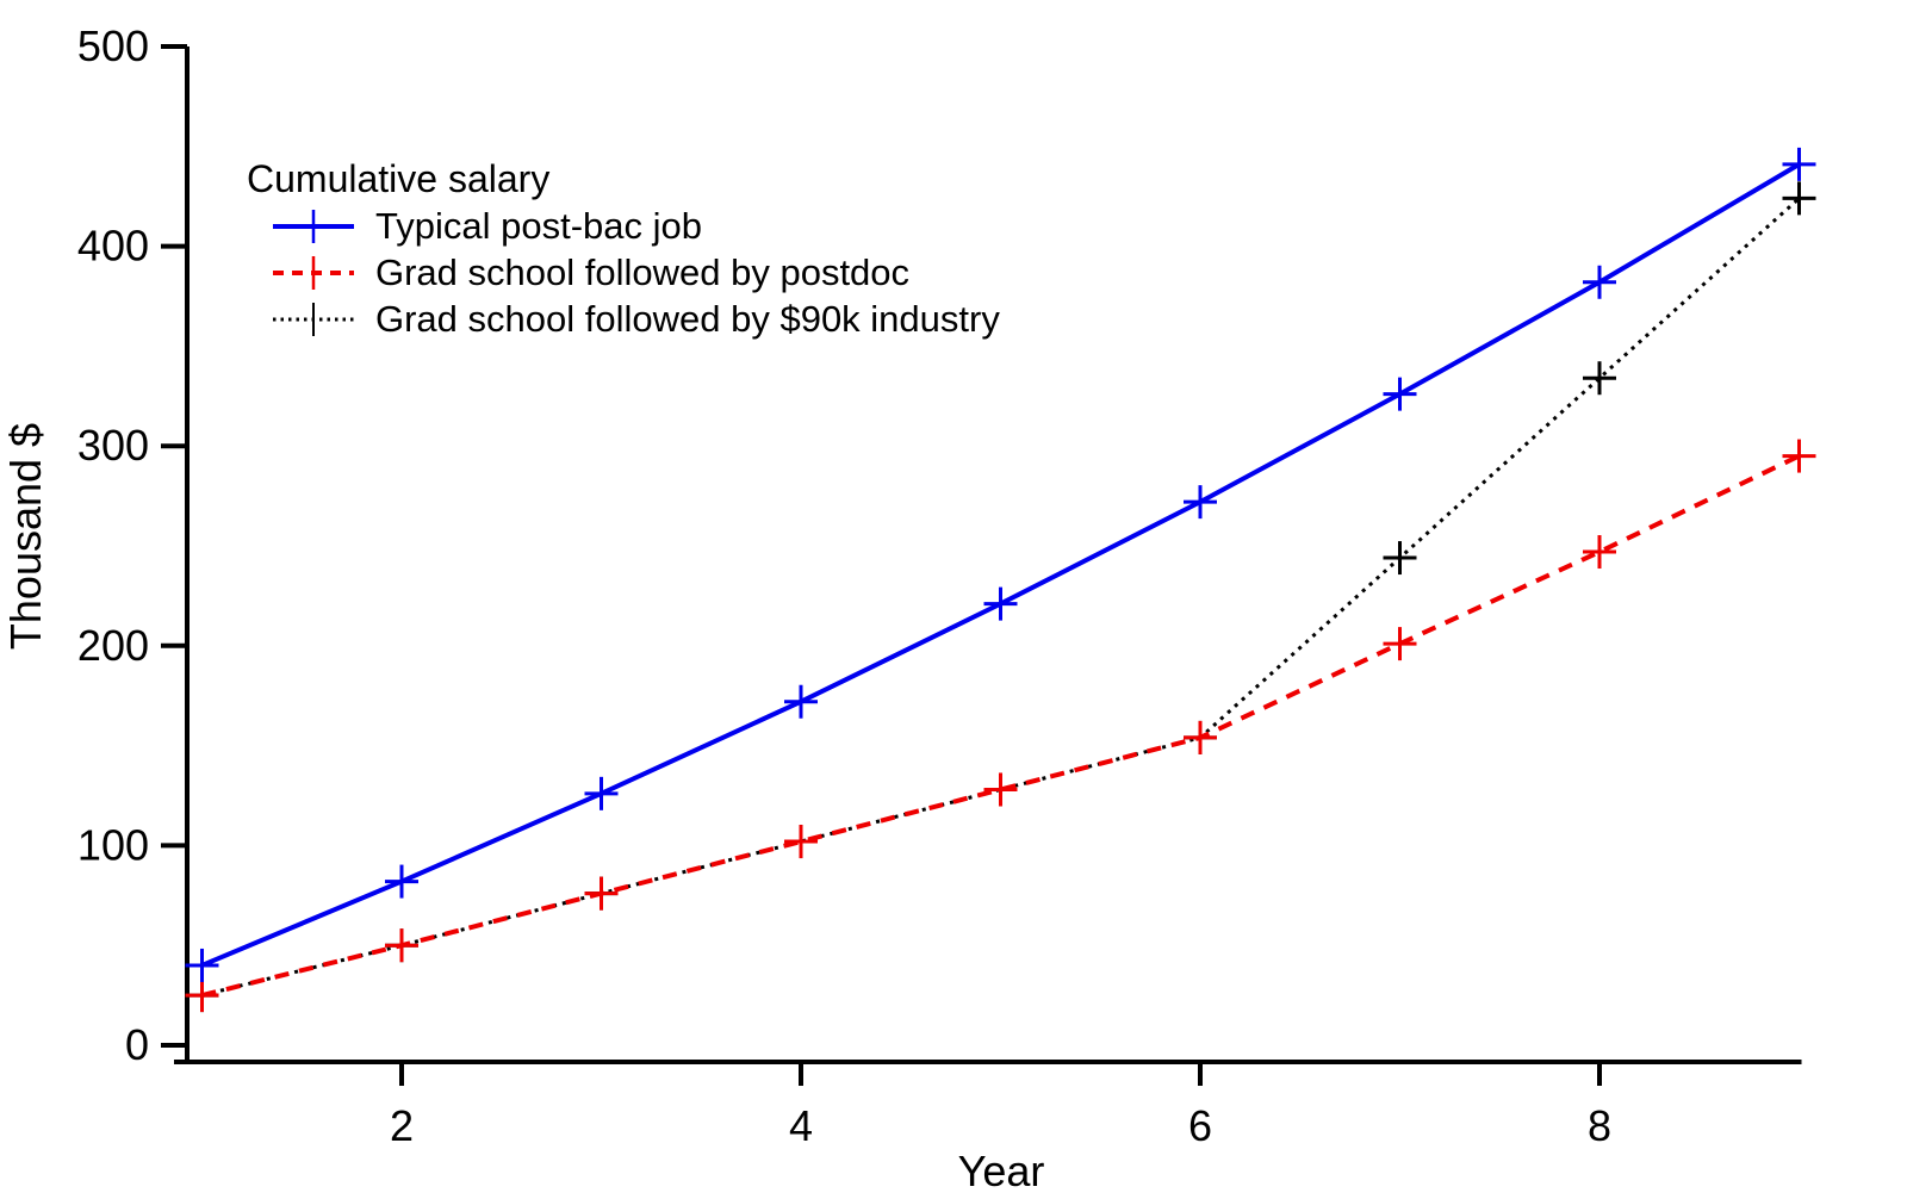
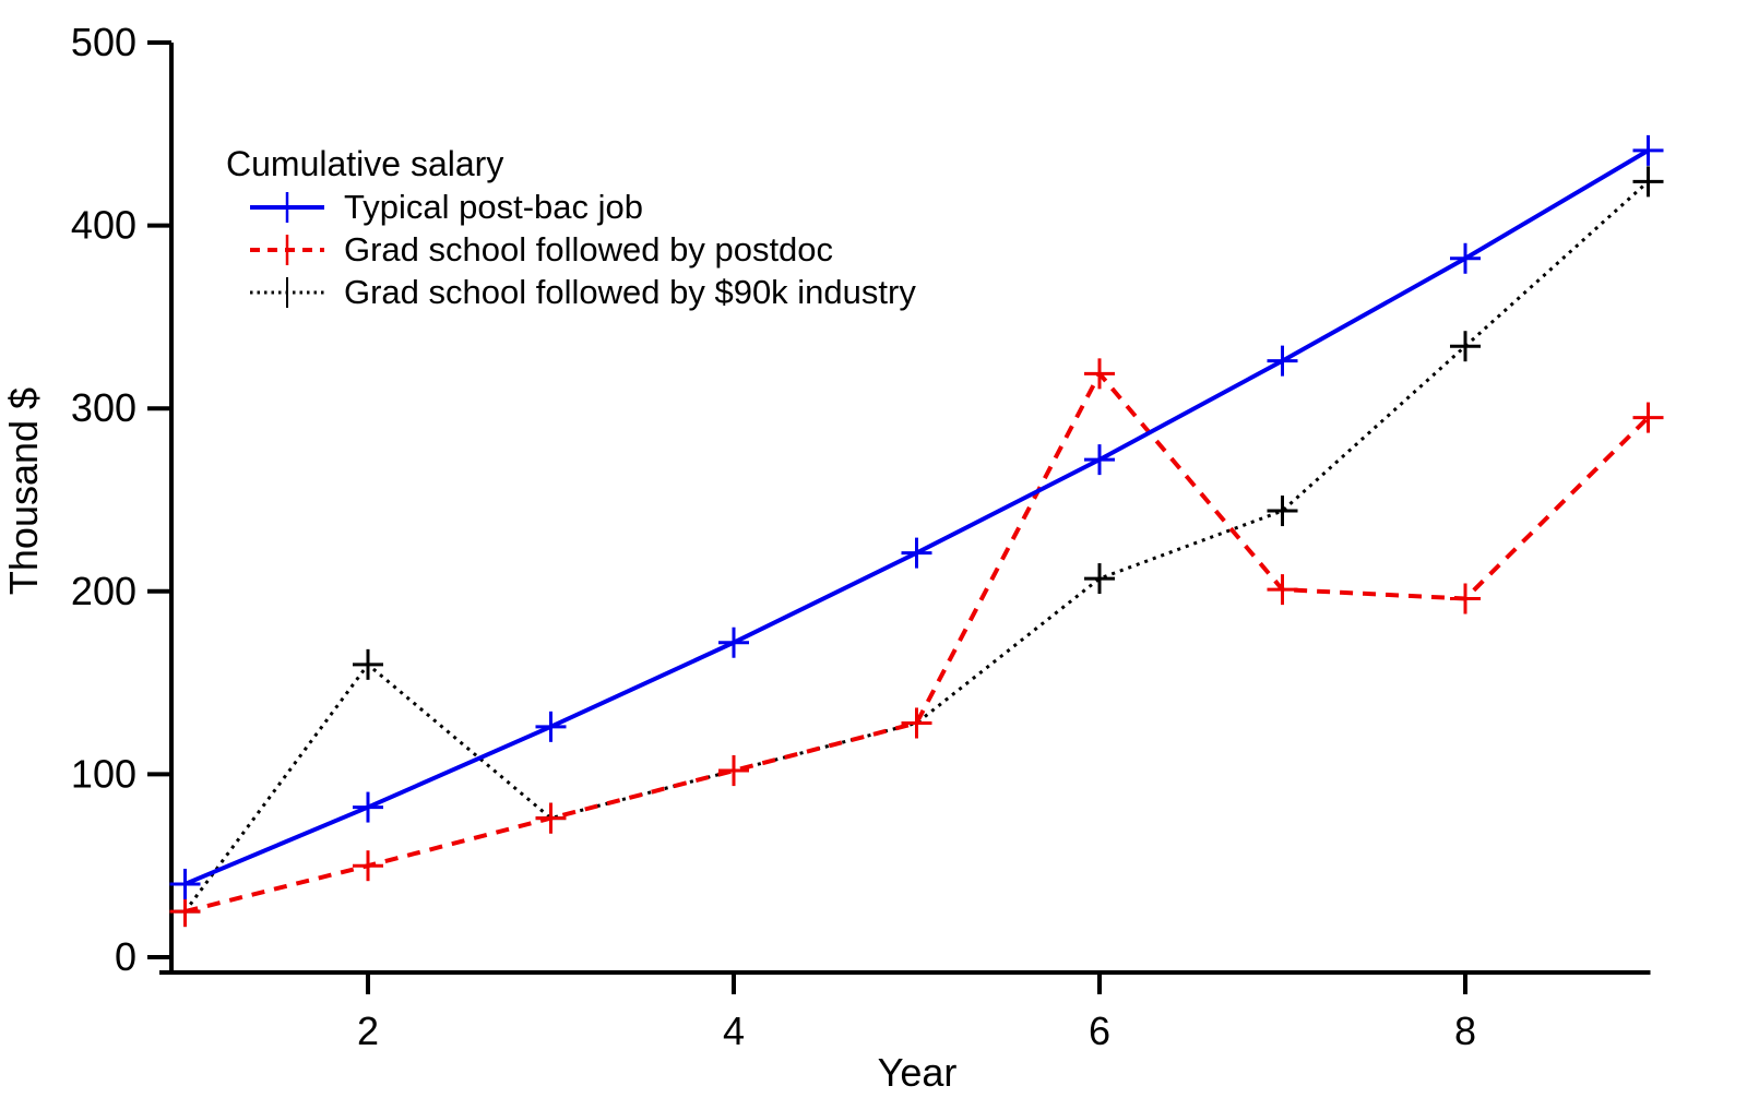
Grad school followed by $90k industry/2: 50 -> 160
Grad school followed by postdoc/6: 154 -> 319
Grad school followed by $90k industry/6: 154 -> 207
Grad school followed by postdoc/8: 247 -> 196
